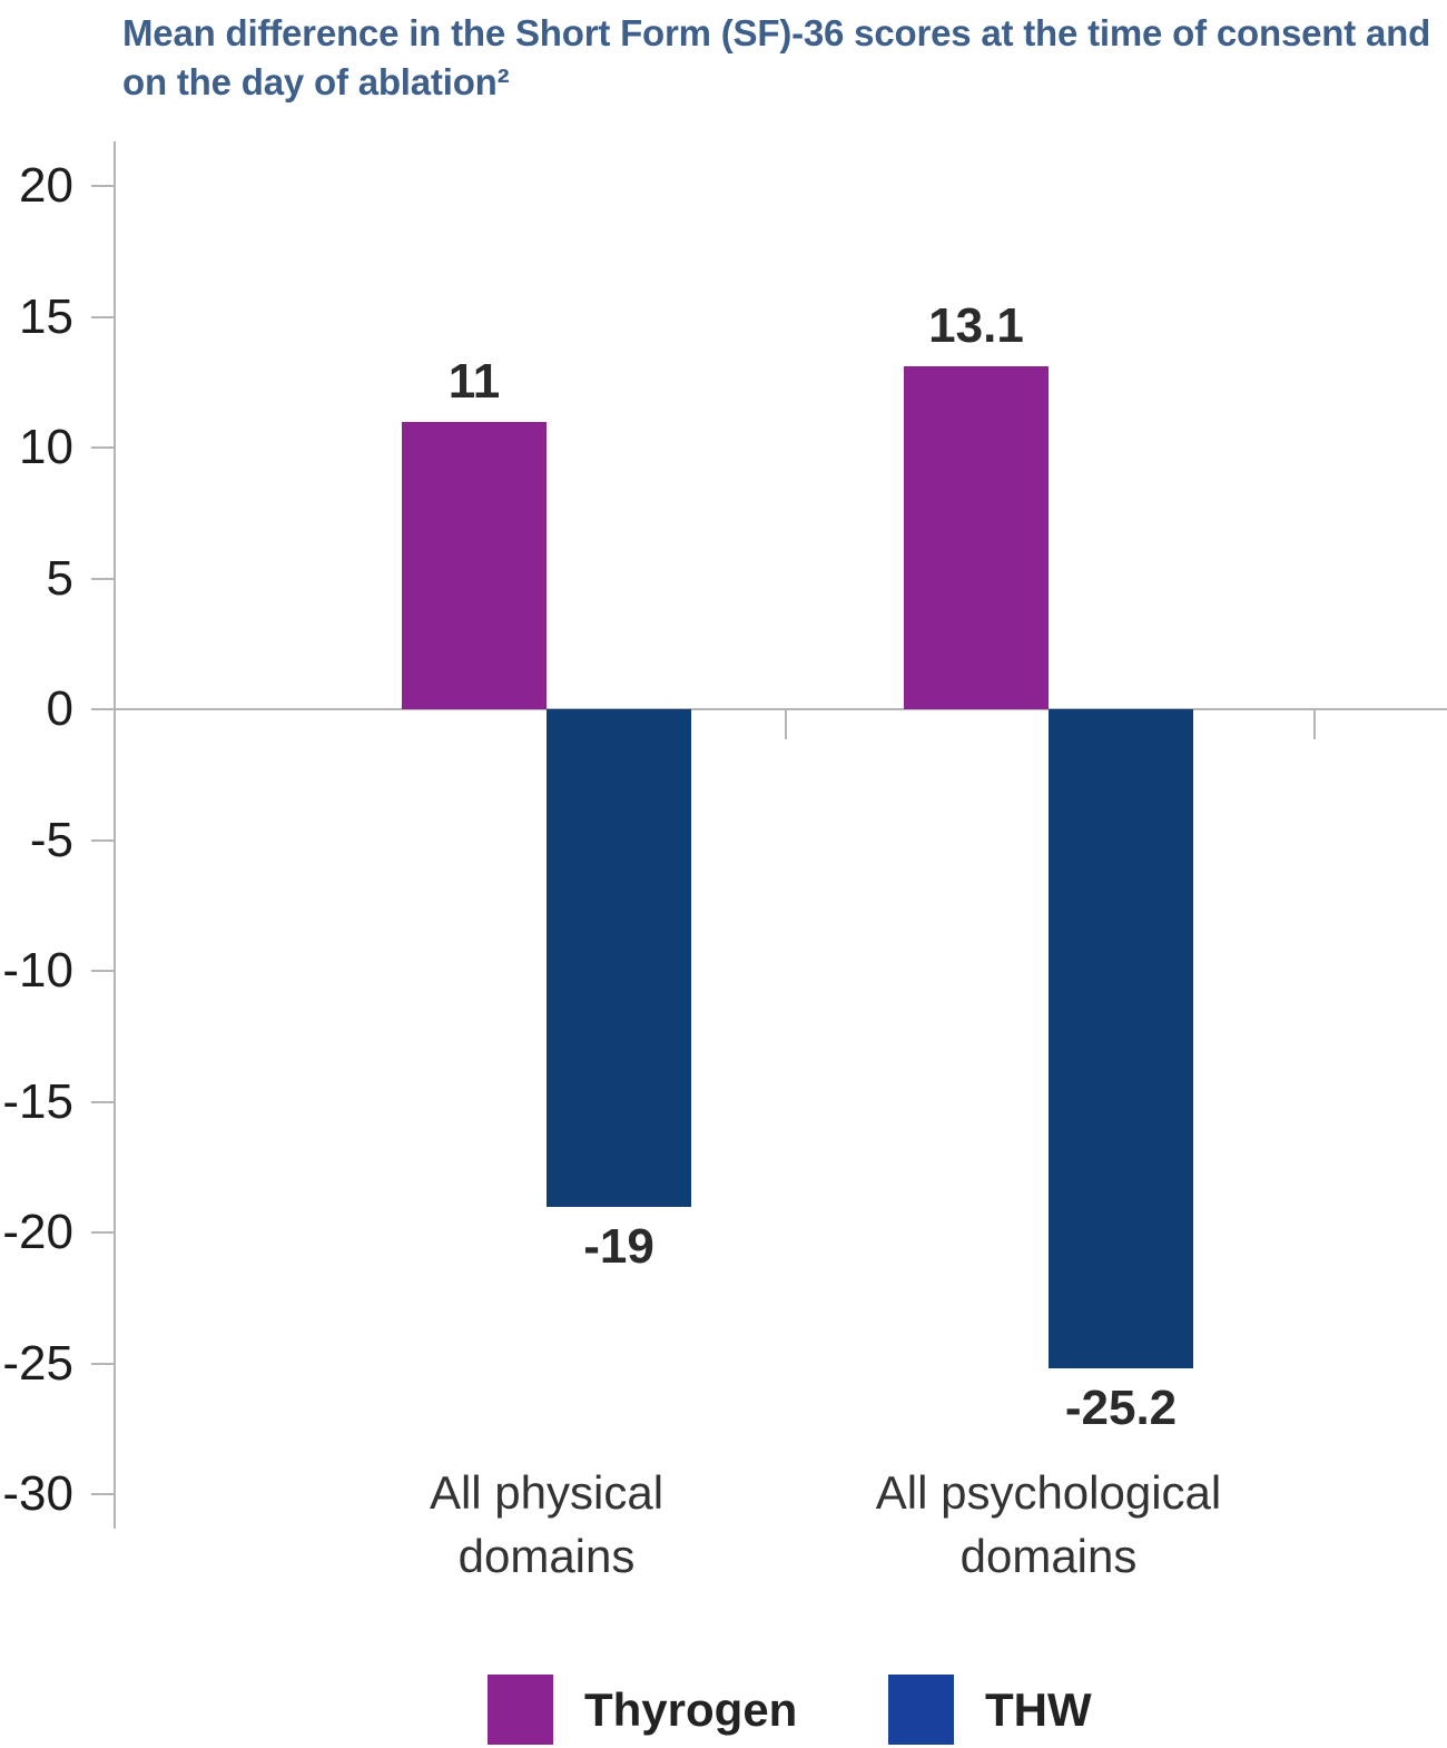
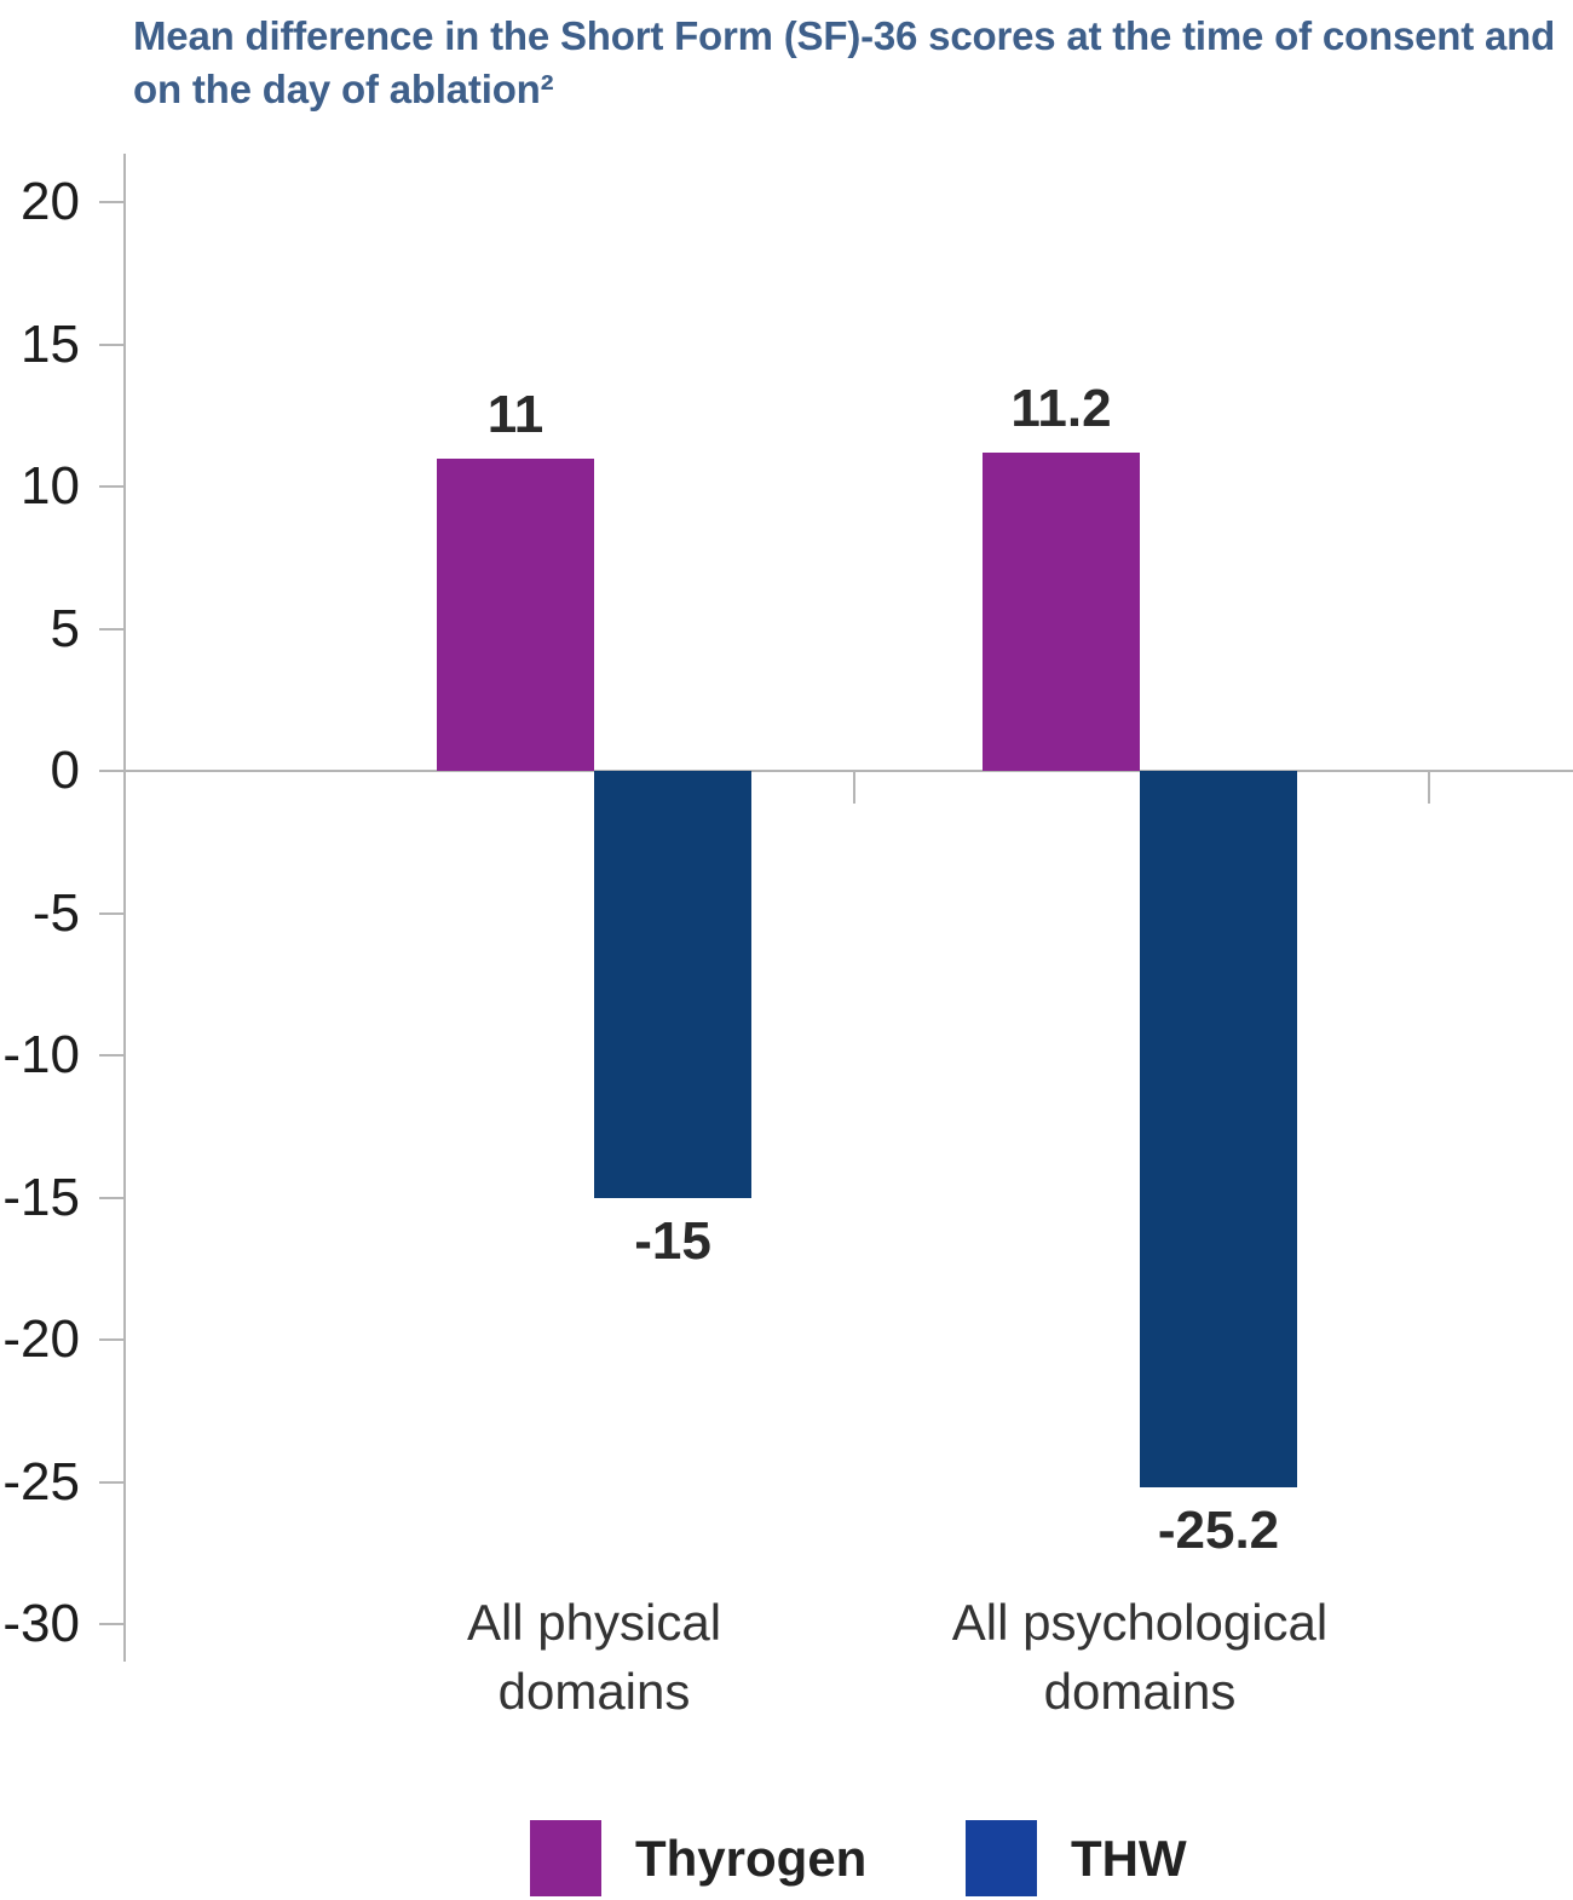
THW/All physical domains: -19 -> -15
Thyrogen/All psychological domains: 13.1 -> 11.2
